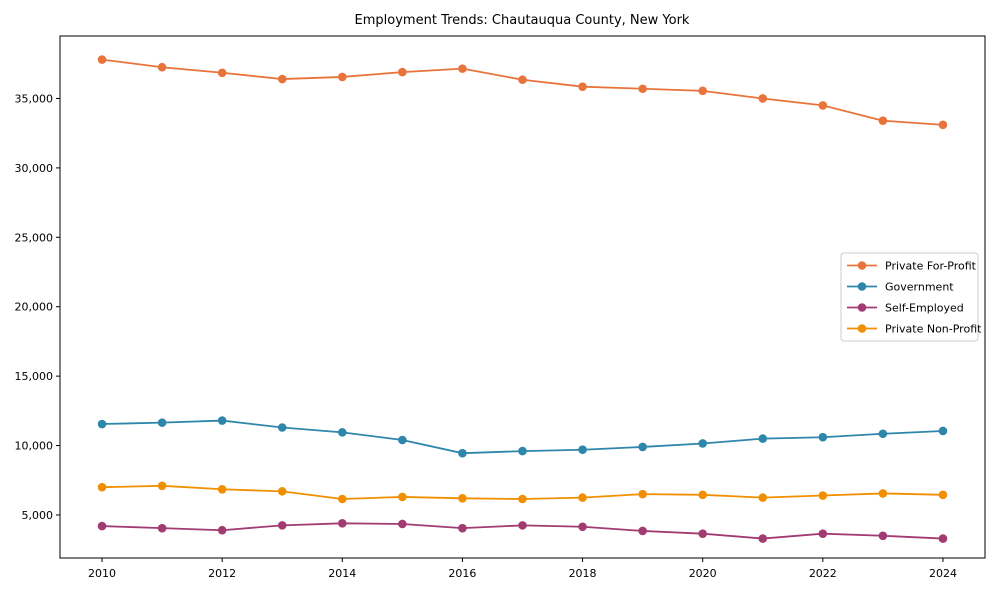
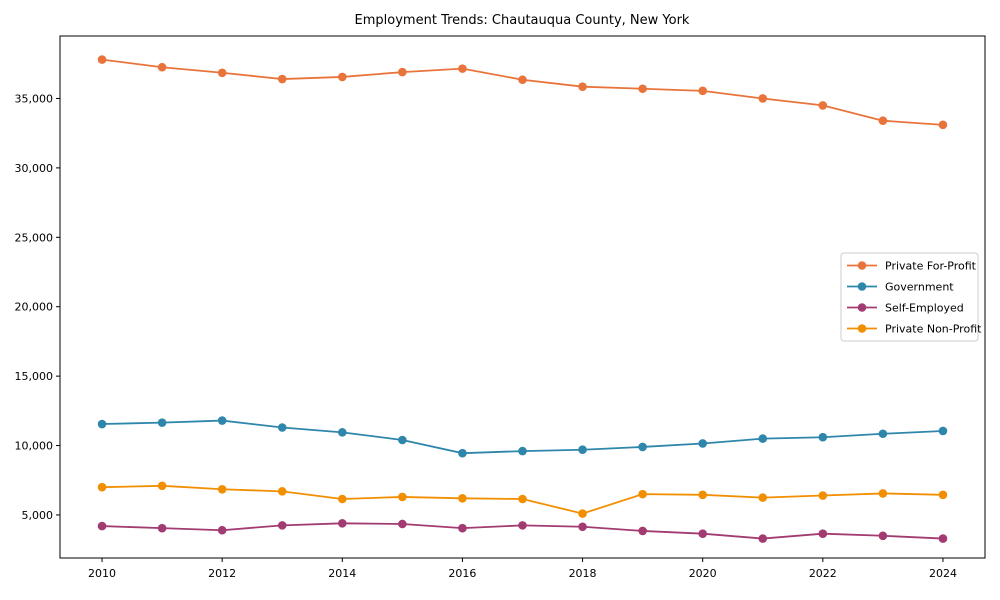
Private Non-Profit/2018: 6200 -> 5100
